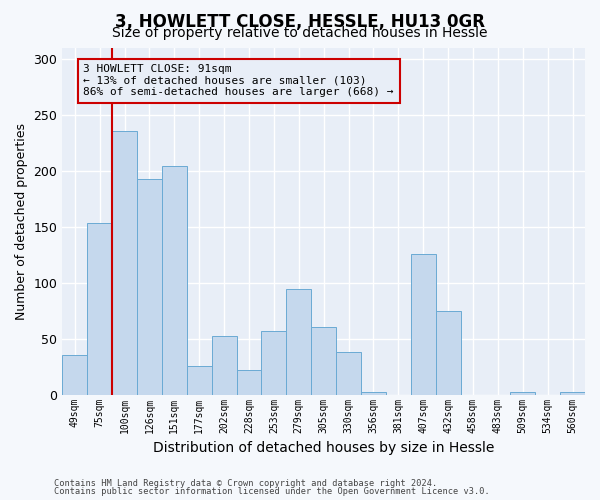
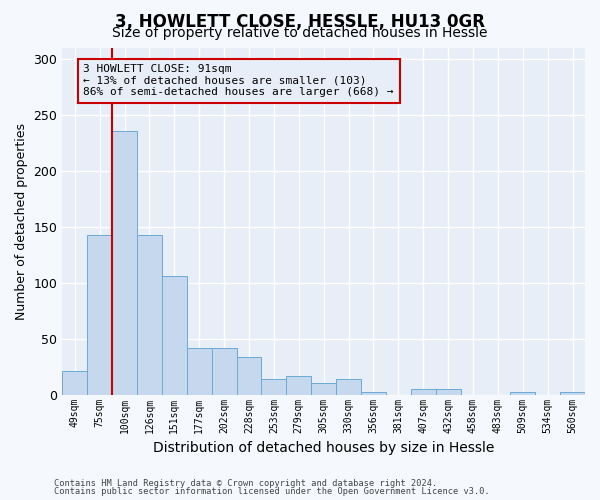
49sqm: 35 -> 21
75sqm: 153 -> 143
126sqm: 193 -> 143
151sqm: 204 -> 106
177sqm: 26 -> 42
202sqm: 52 -> 42
228sqm: 22 -> 34
253sqm: 57 -> 14
279sqm: 94 -> 17
305sqm: 60 -> 10
330sqm: 38 -> 14
407sqm: 126 -> 5
432sqm: 75 -> 5
